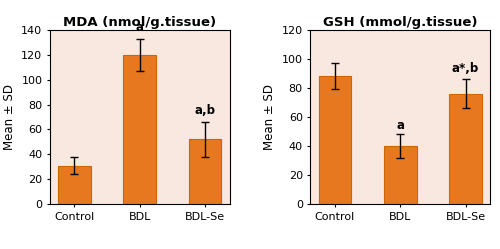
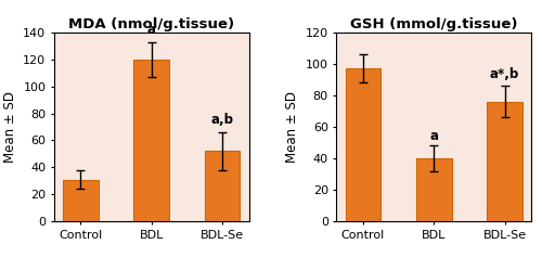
GSH (mmol/g.tissue)/Control: 88 -> 97
